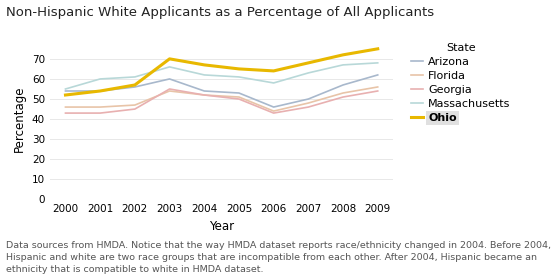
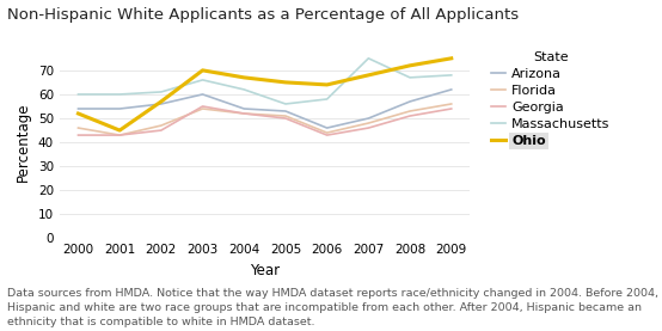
Massachusetts/2000: 55 -> 60
Florida/2001: 46 -> 43
Ohio/2001: 54 -> 45
Massachusetts/2005: 61 -> 56
Massachusetts/2007: 63 -> 75
